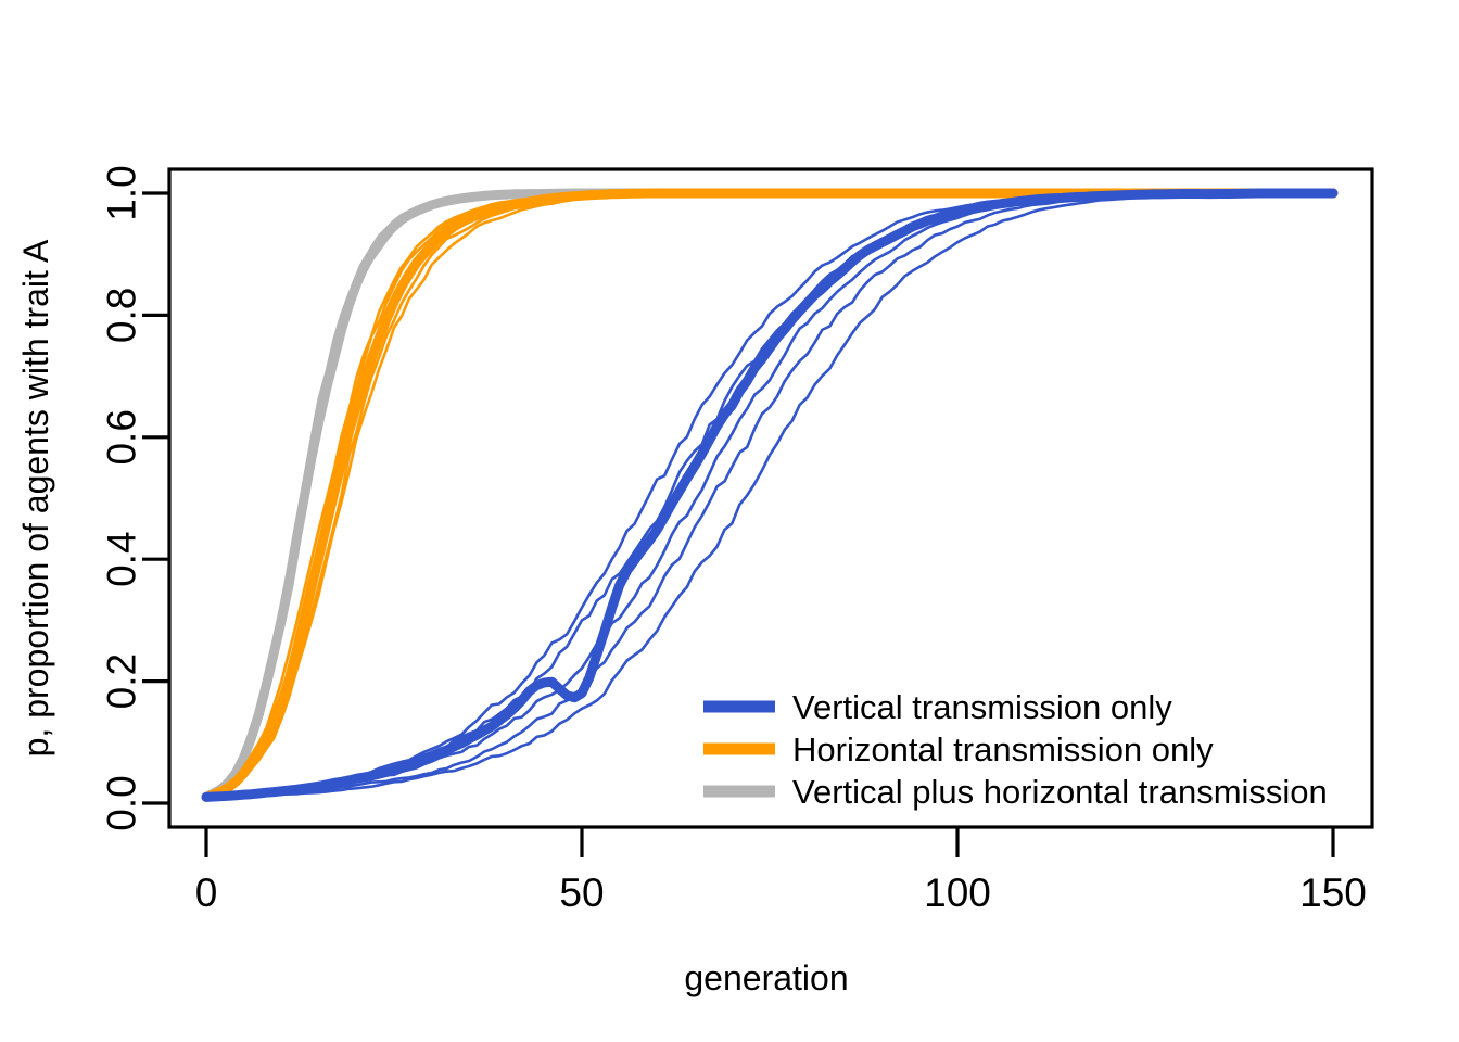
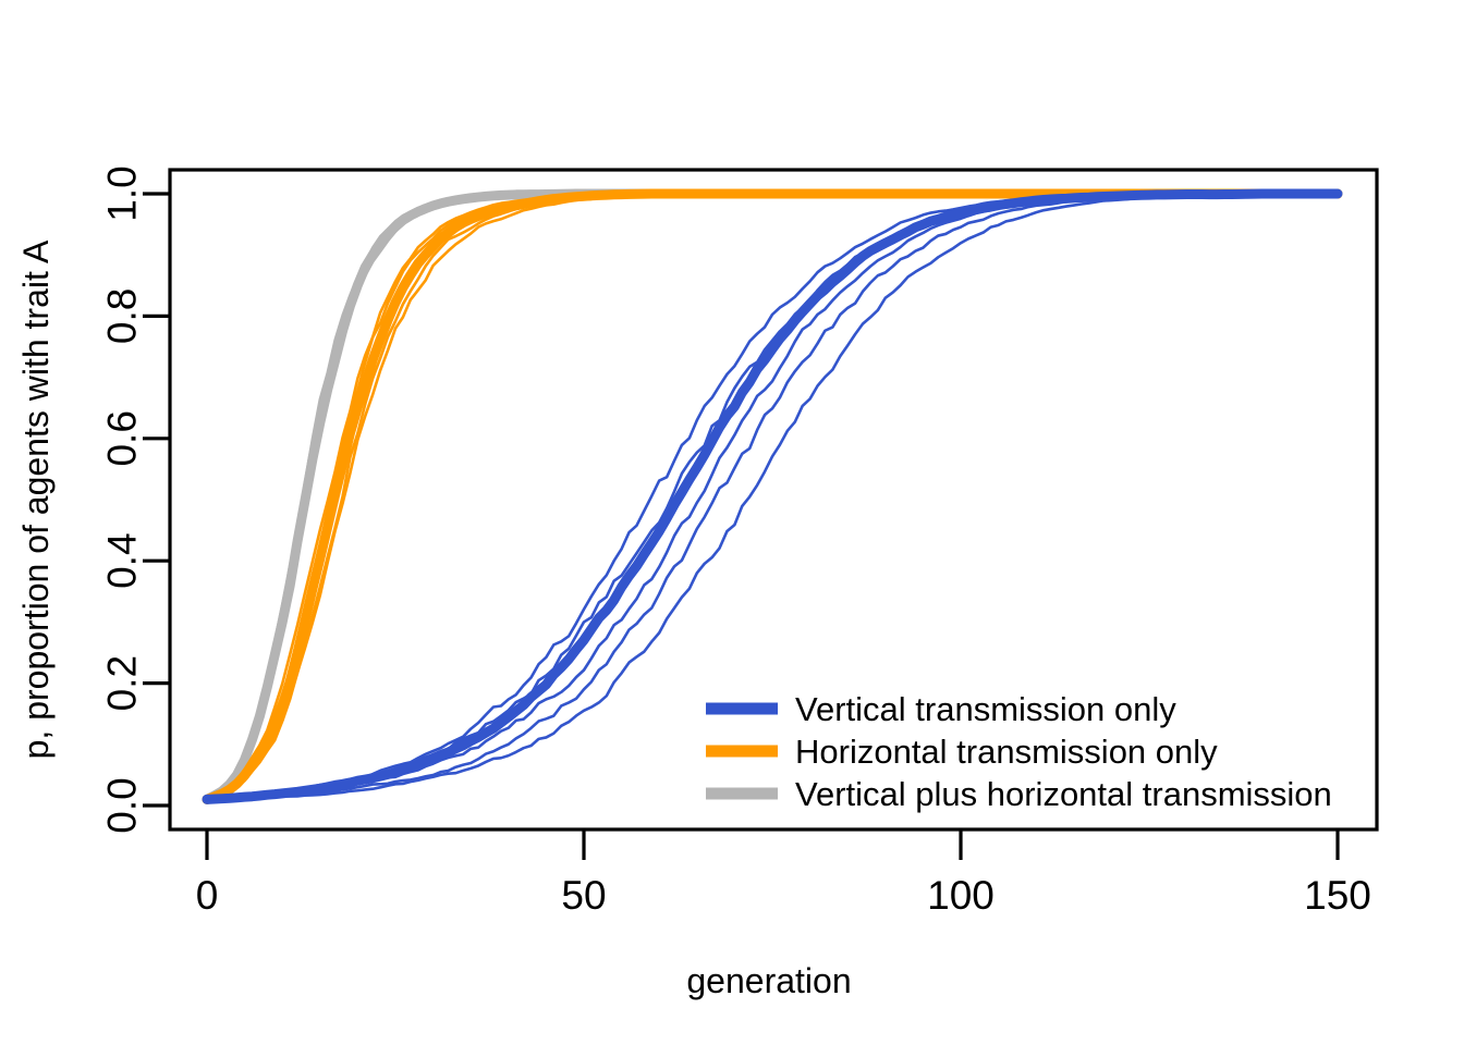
Vertical transmission only/50: 0.18 -> 0.27
